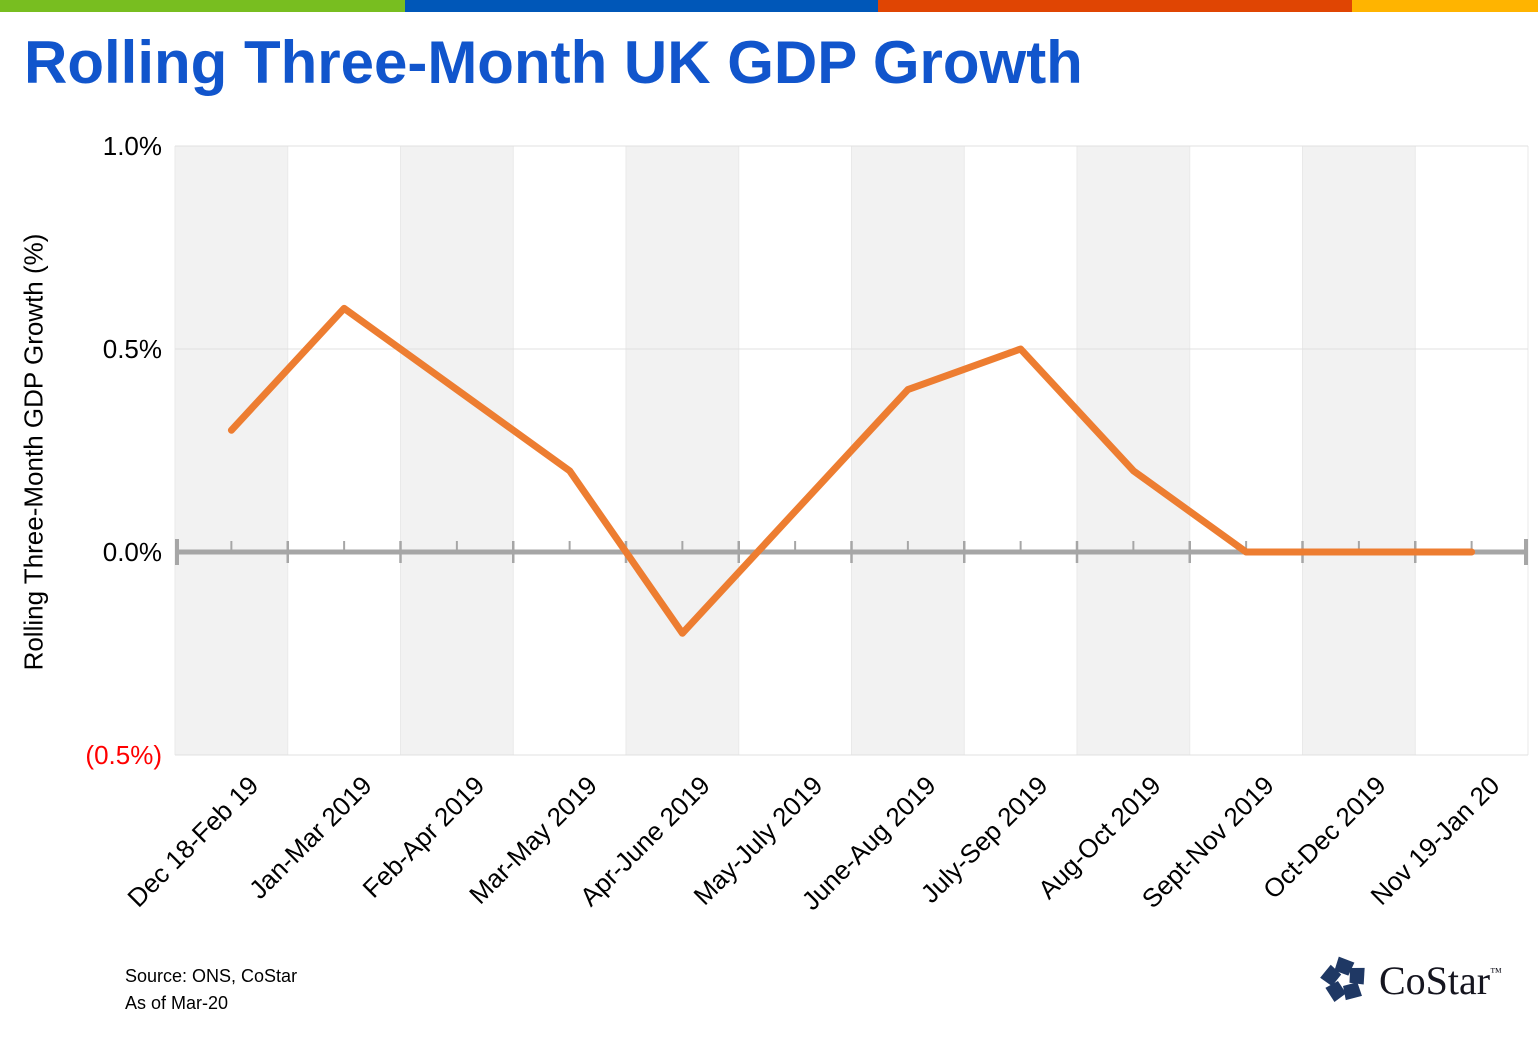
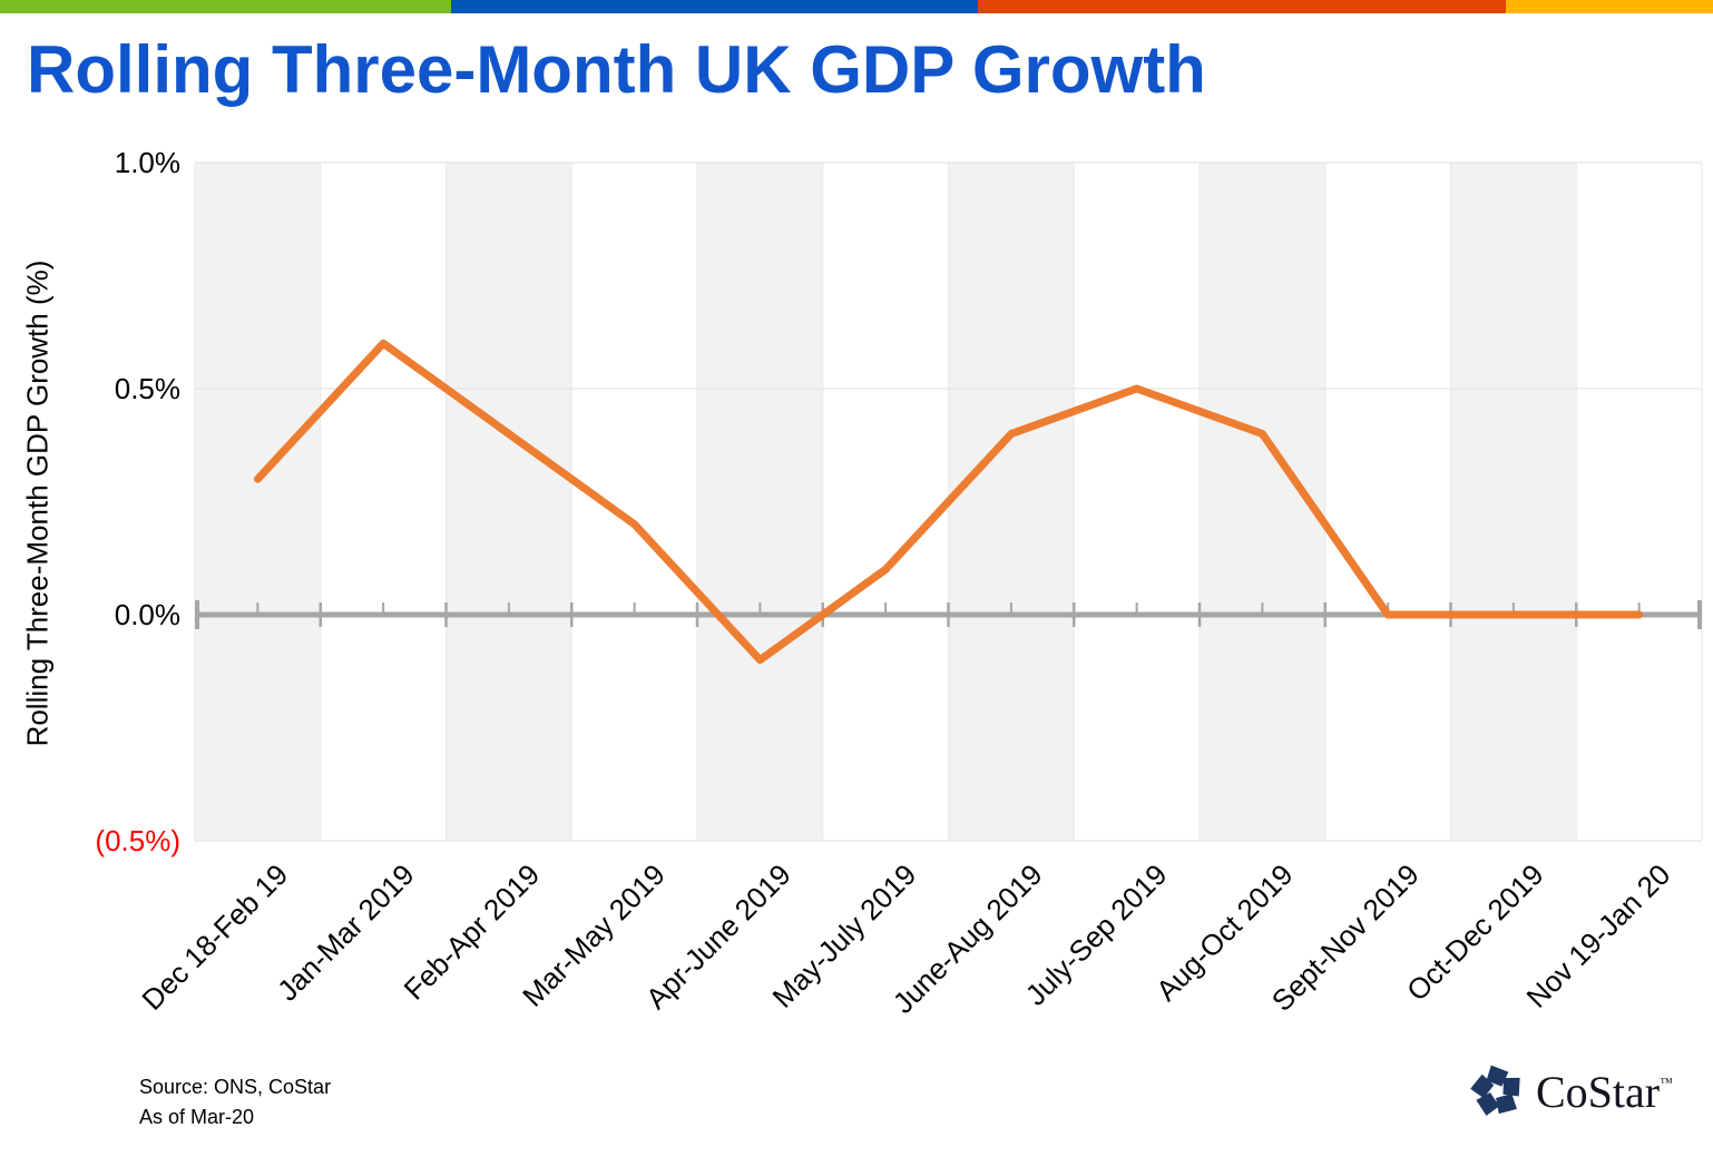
Apr-June 2019: -0.2% -> -0.1%
Aug-Oct 2019: 0.2% -> 0.4%
